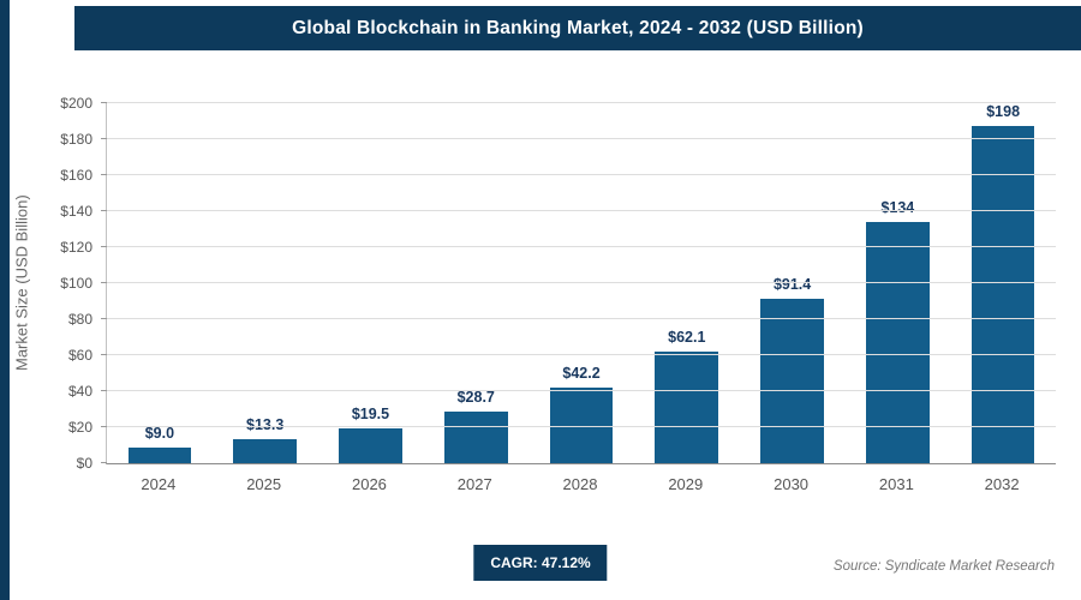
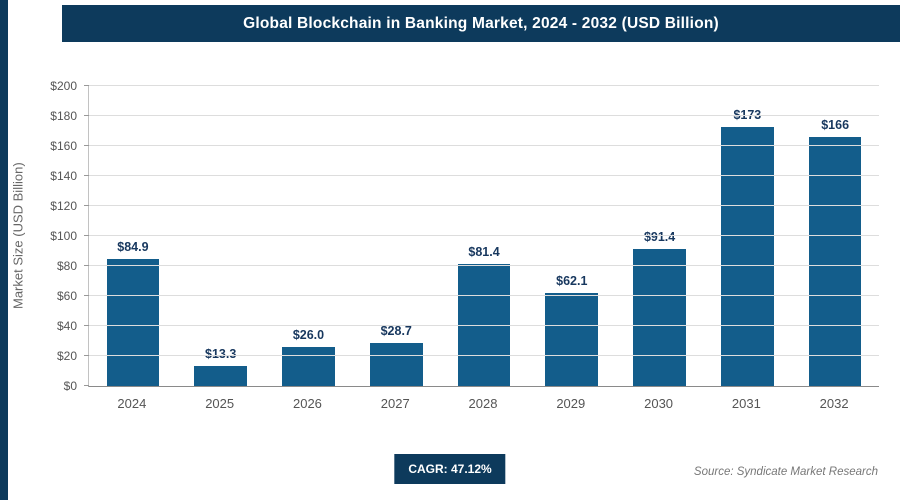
2024: $9.0 -> $84.9
2026: $19.5 -> $26.0
2028: $42.2 -> $81.4
2031: $134 -> $173
2032: $198 -> $166
